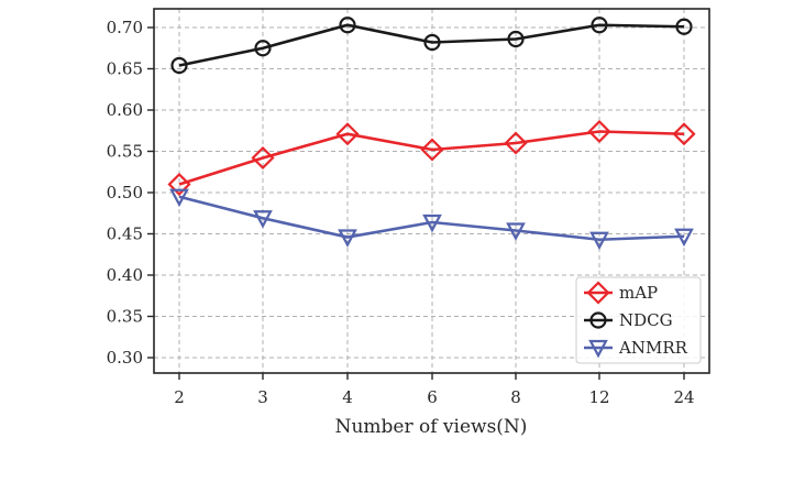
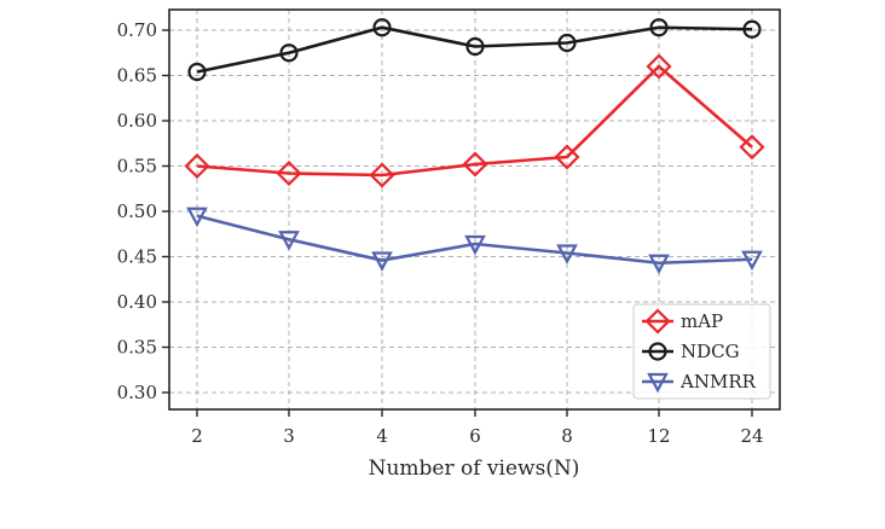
mAP/2: 0.51 -> 0.55
mAP/4: 0.57 -> 0.54
mAP/12: 0.57 -> 0.66
